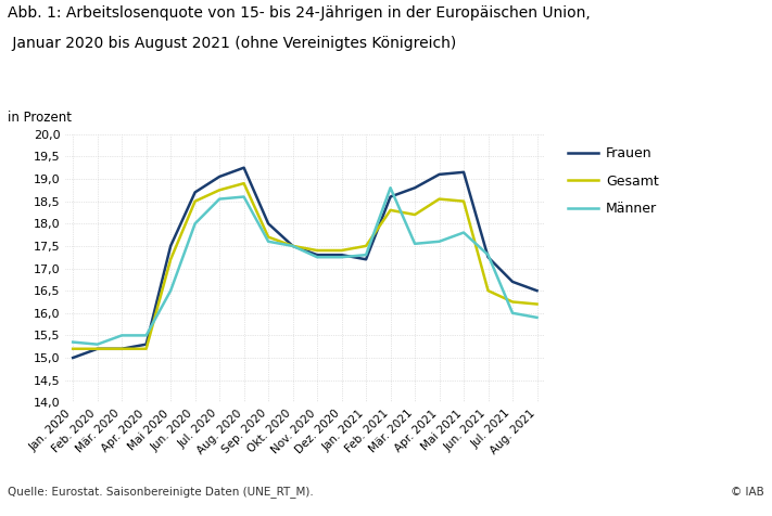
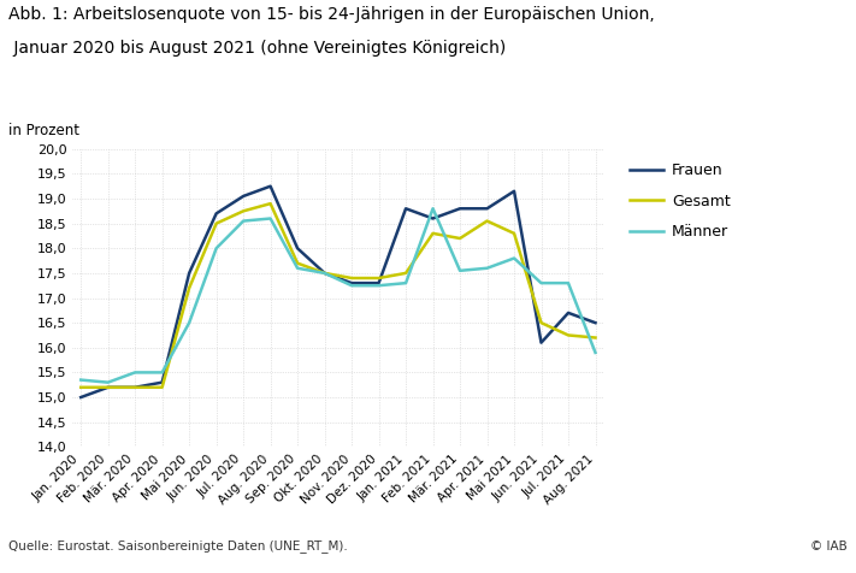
Frauen/Jan. 2021: 17,20 -> 18,80
Frauen/Apr. 2021: 19,10 -> 18,80
Gesamt/Mai 2021: 18,50 -> 18,30
Frauen/Jun. 2021: 17,25 -> 16,10
Männer/Jul. 2021: 16,00 -> 17,30
